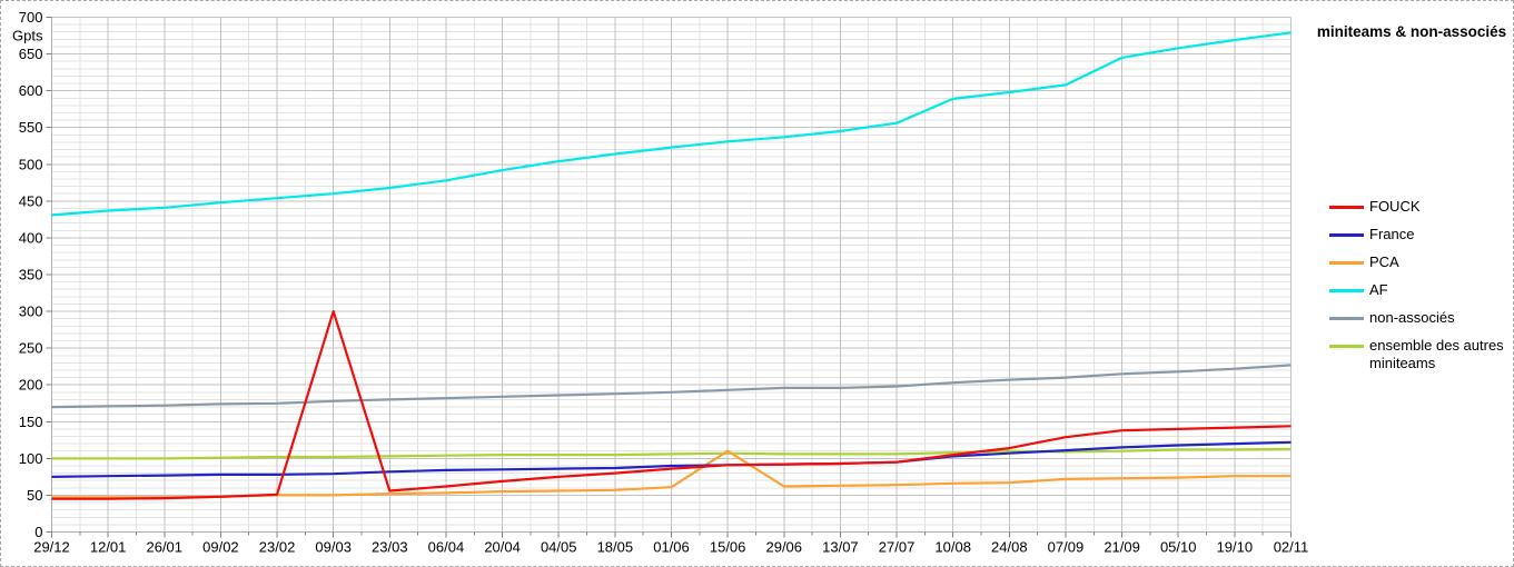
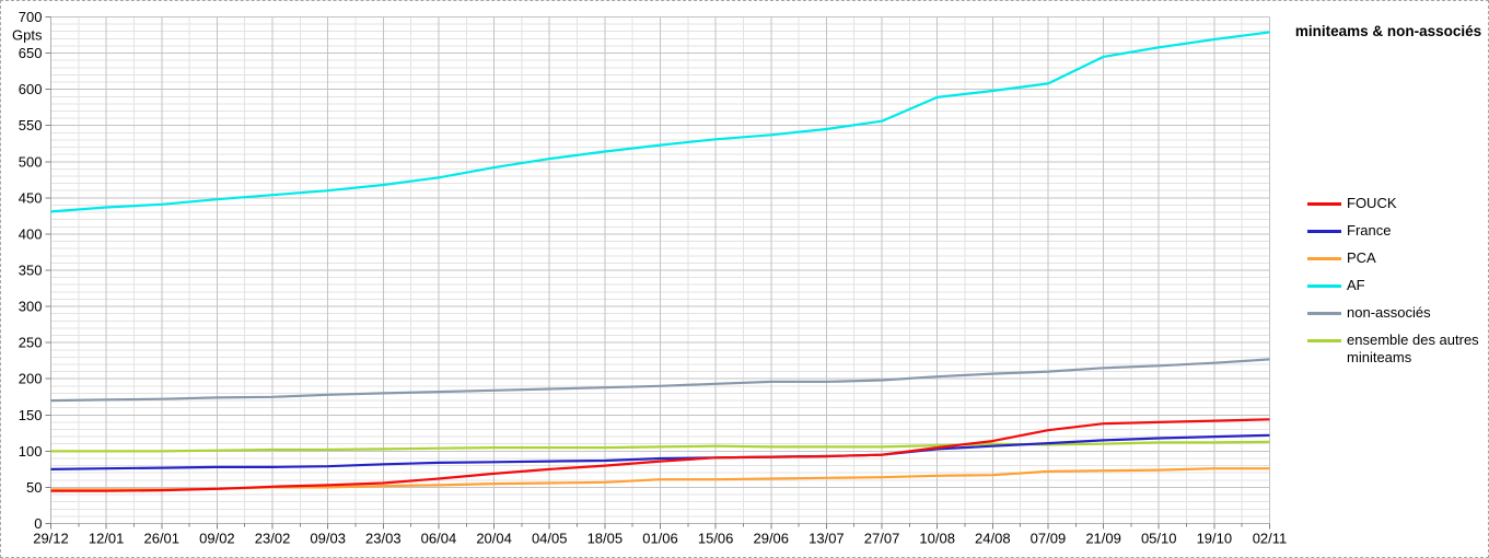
FOUCK/09/03: 300 -> 50
PCA/15/06: 110 -> 60
